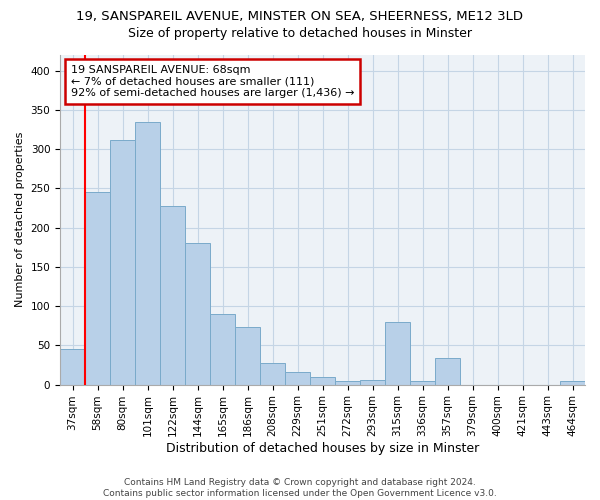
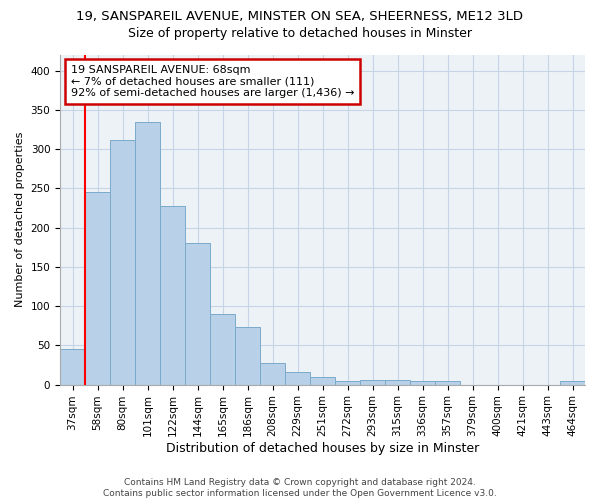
315sqm: 80 -> 6
357sqm: 34 -> 4
